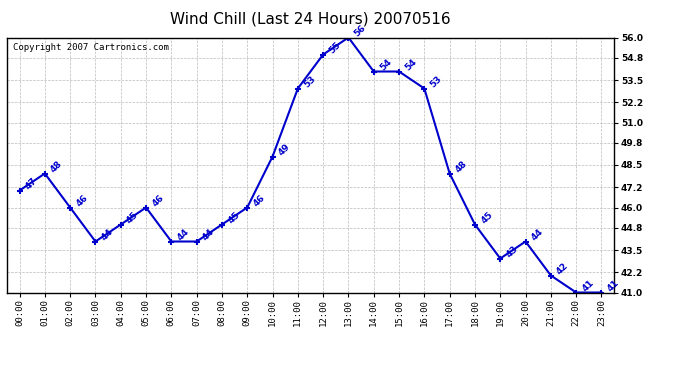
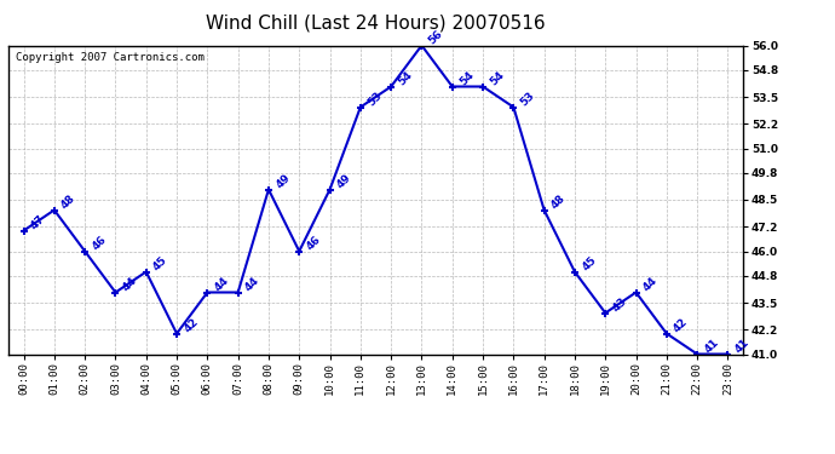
05:00: 46 -> 42
08:00: 45 -> 49
12:00: 55 -> 54
